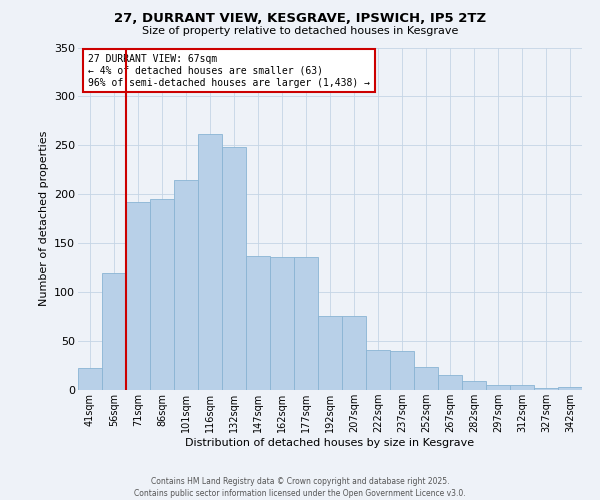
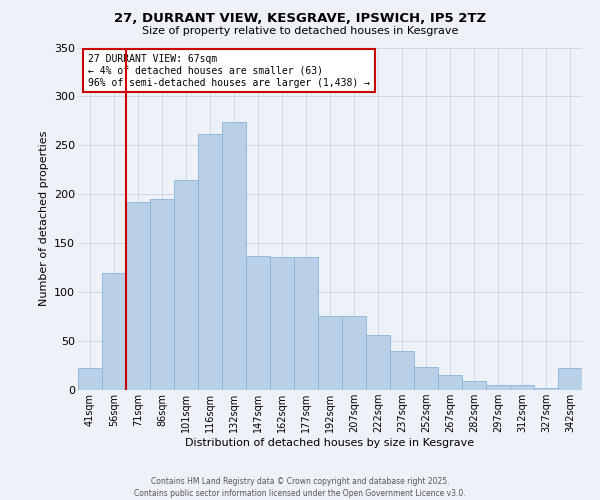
132sqm: 248 -> 274
222sqm: 41 -> 56
342sqm: 3 -> 22
